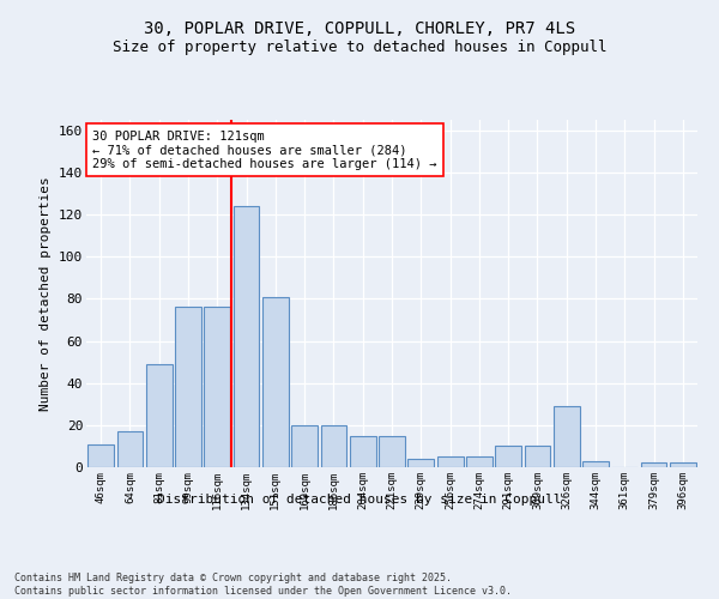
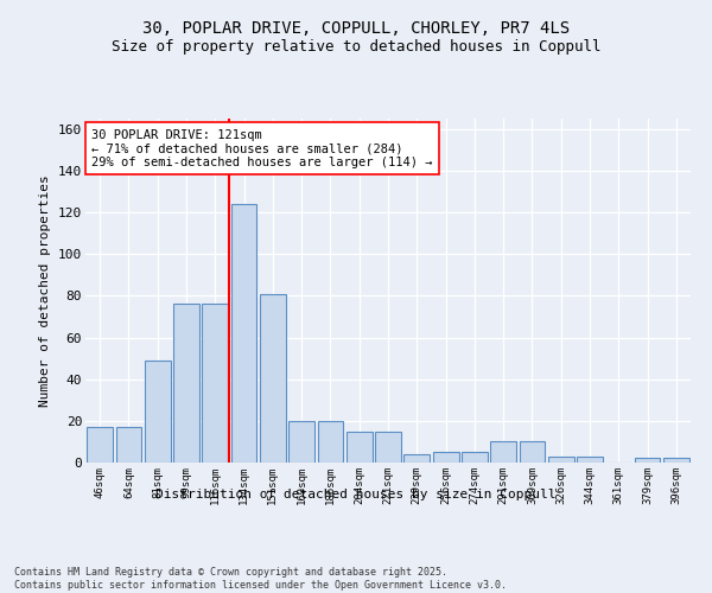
46sqm: 11 -> 17
326sqm: 29 -> 3
